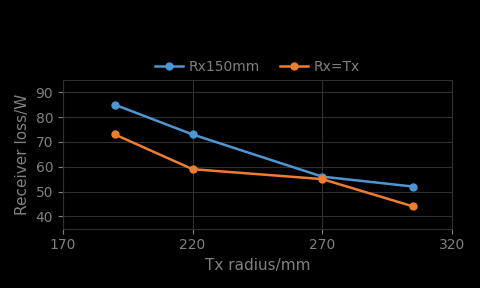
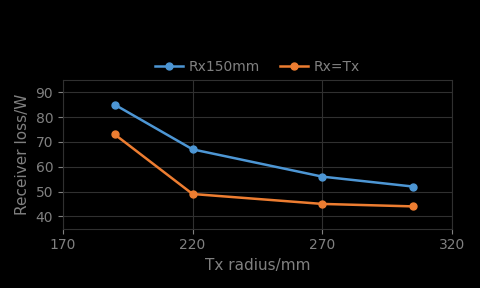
Rx150mm/220: 73 -> 67
Rx=Tx/220: 59 -> 49
Rx=Tx/270: 55 -> 45
